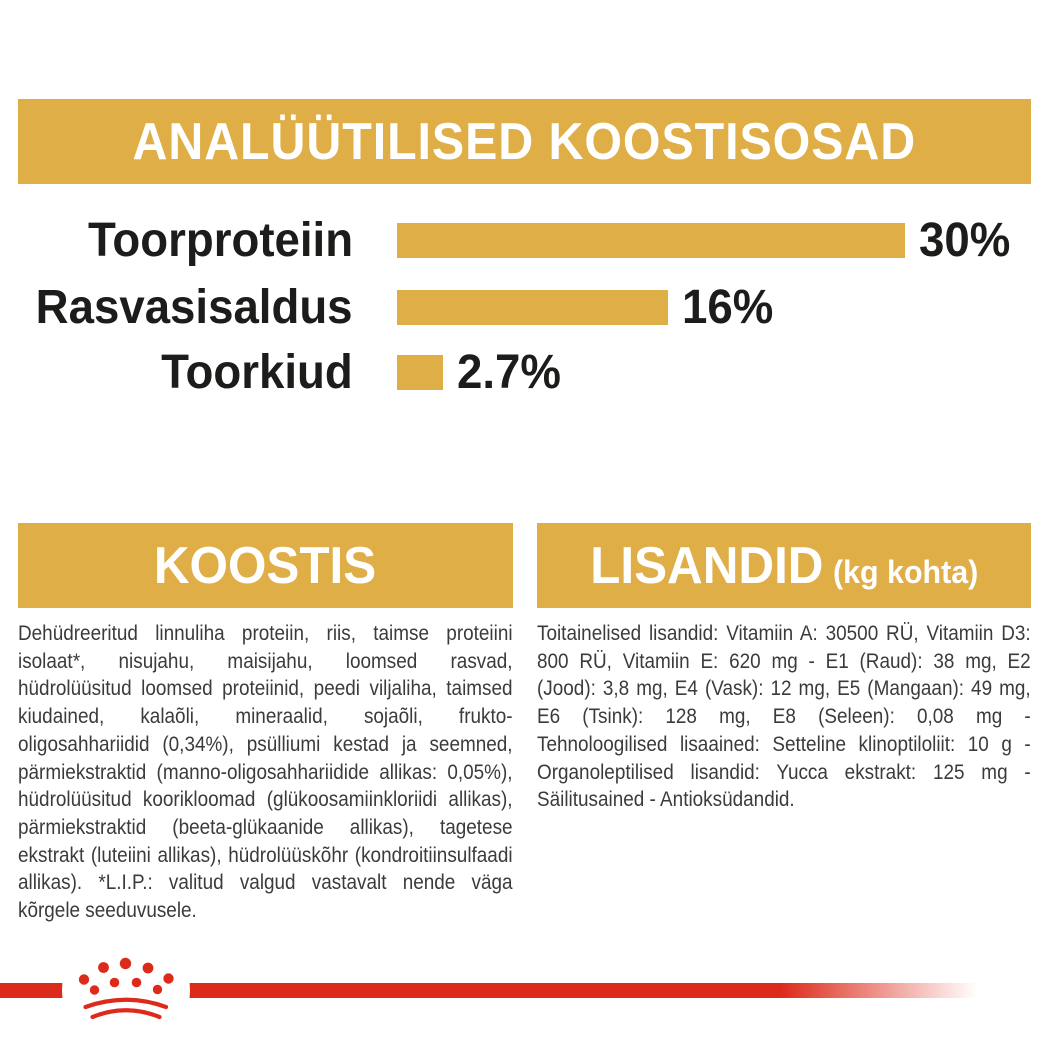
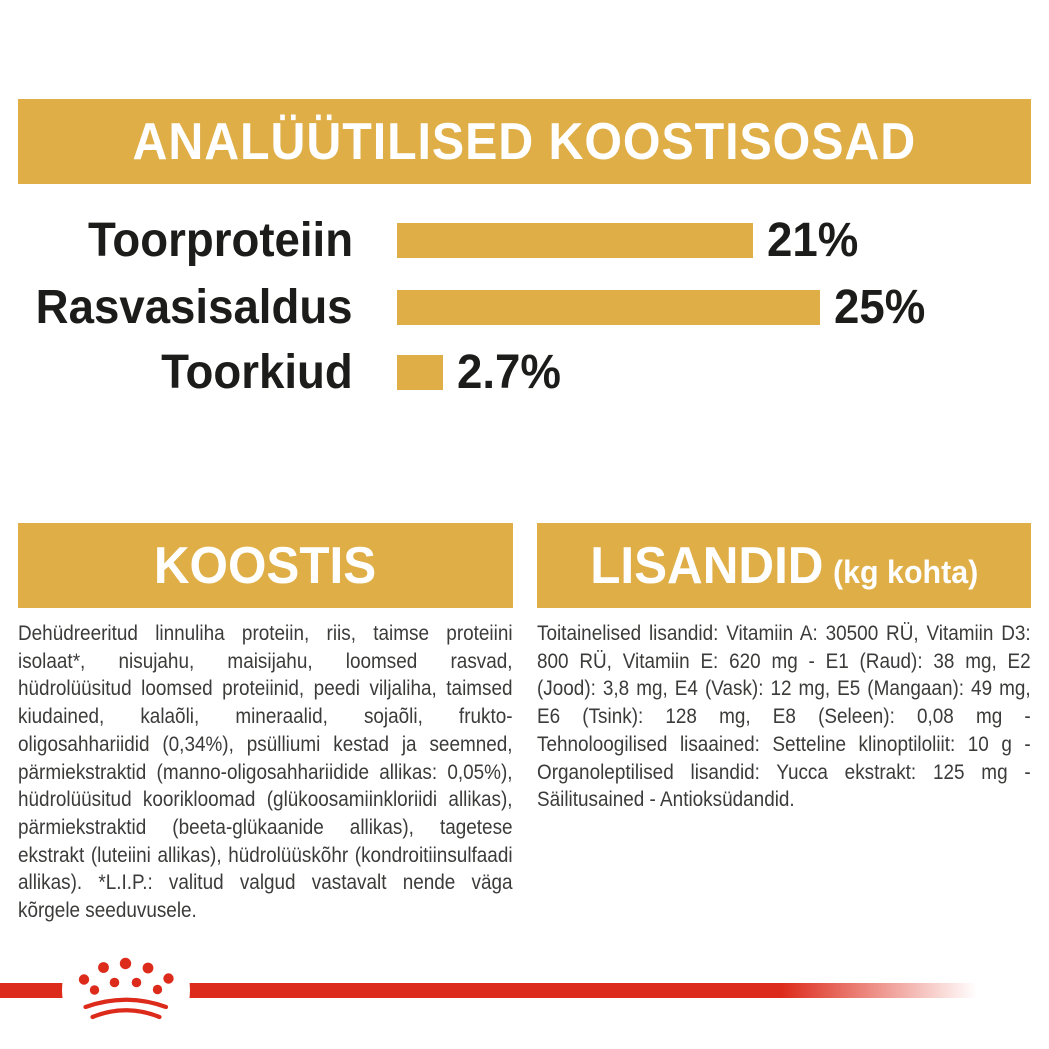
Toorproteiin: 30% -> 21%
Rasvasisaldus: 16% -> 25%
